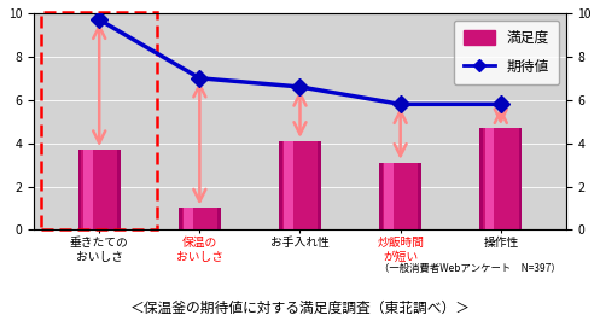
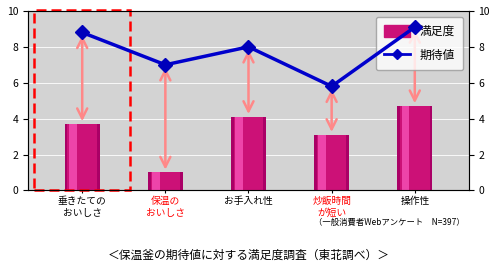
期待値/垂きたての おいしさ: 9.7 -> 8.8
期待値/お手入れ性: 6.6 -> 8.0
期待値/操作性: 5.8 -> 9.1
